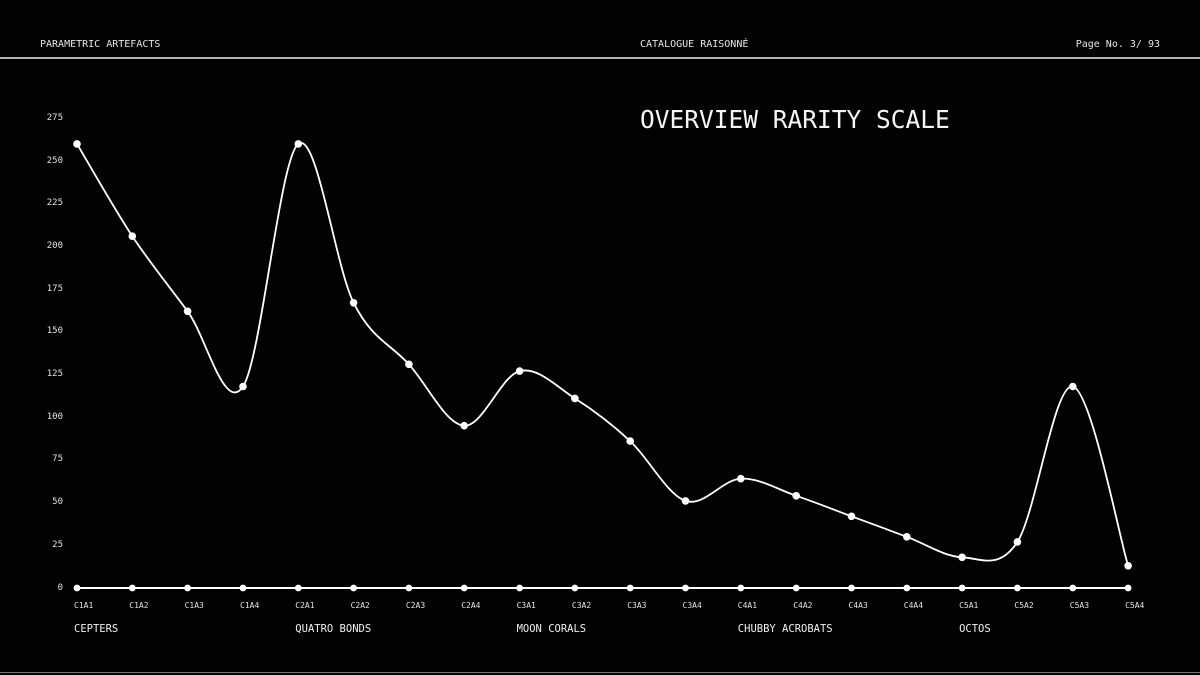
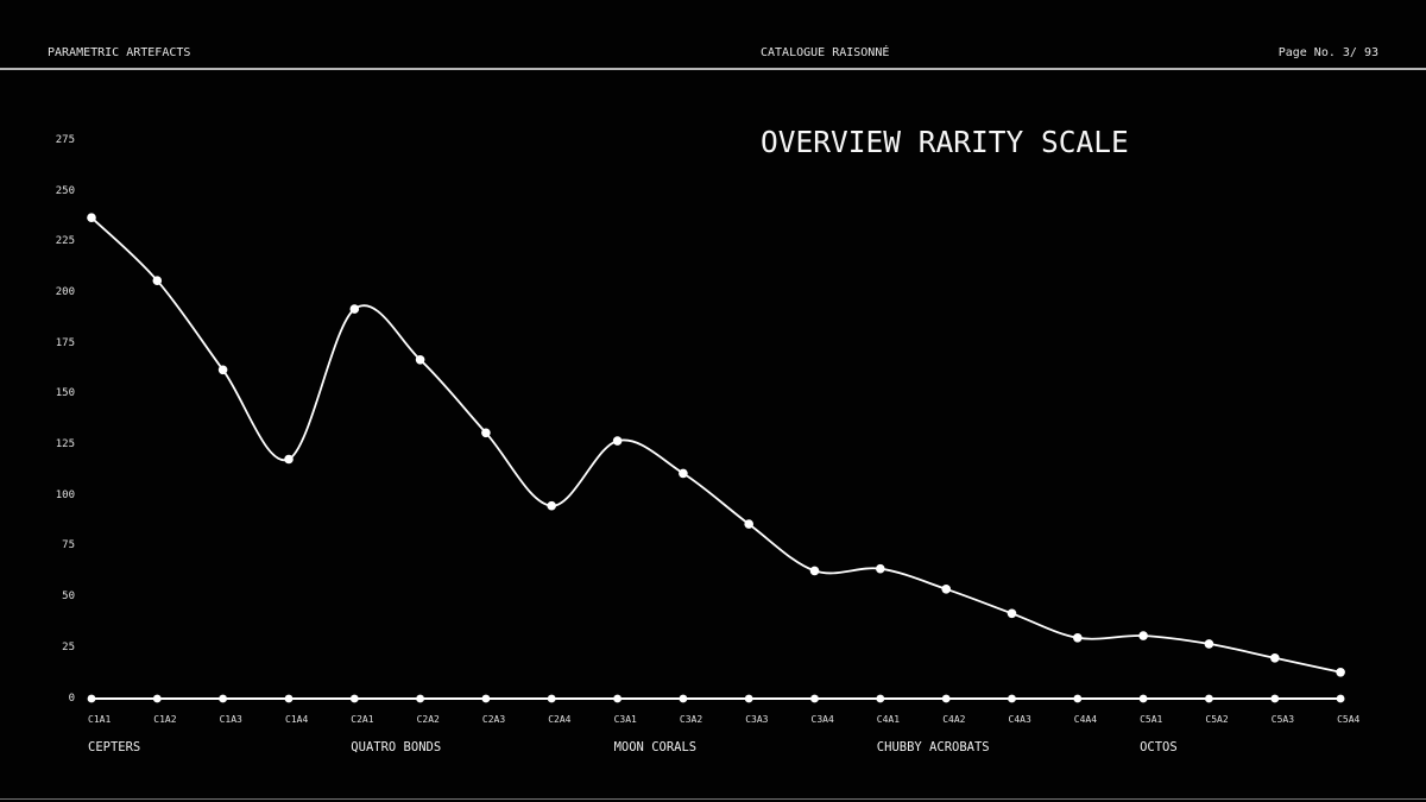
C1A1: 260 -> 237
C2A1: 260 -> 192
C3A4: 51 -> 63
C5A1: 18 -> 31
C5A3: 118 -> 20
